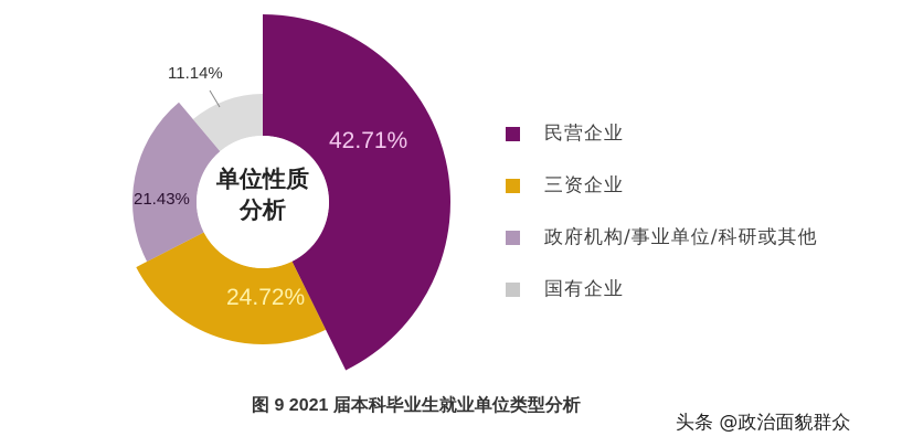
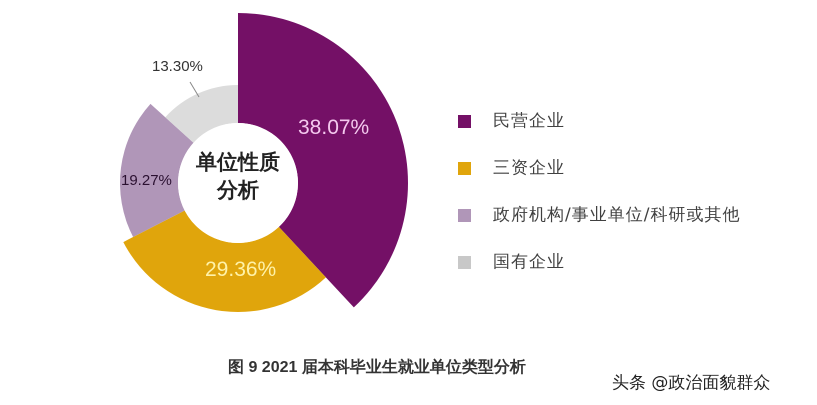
民营企业: 42.71% -> 38.07%
三资企业: 24.72% -> 29.36%
政府机构/事业单位/科研或其他: 21.43% -> 19.27%
国有企业: 11.14% -> 13.30%
